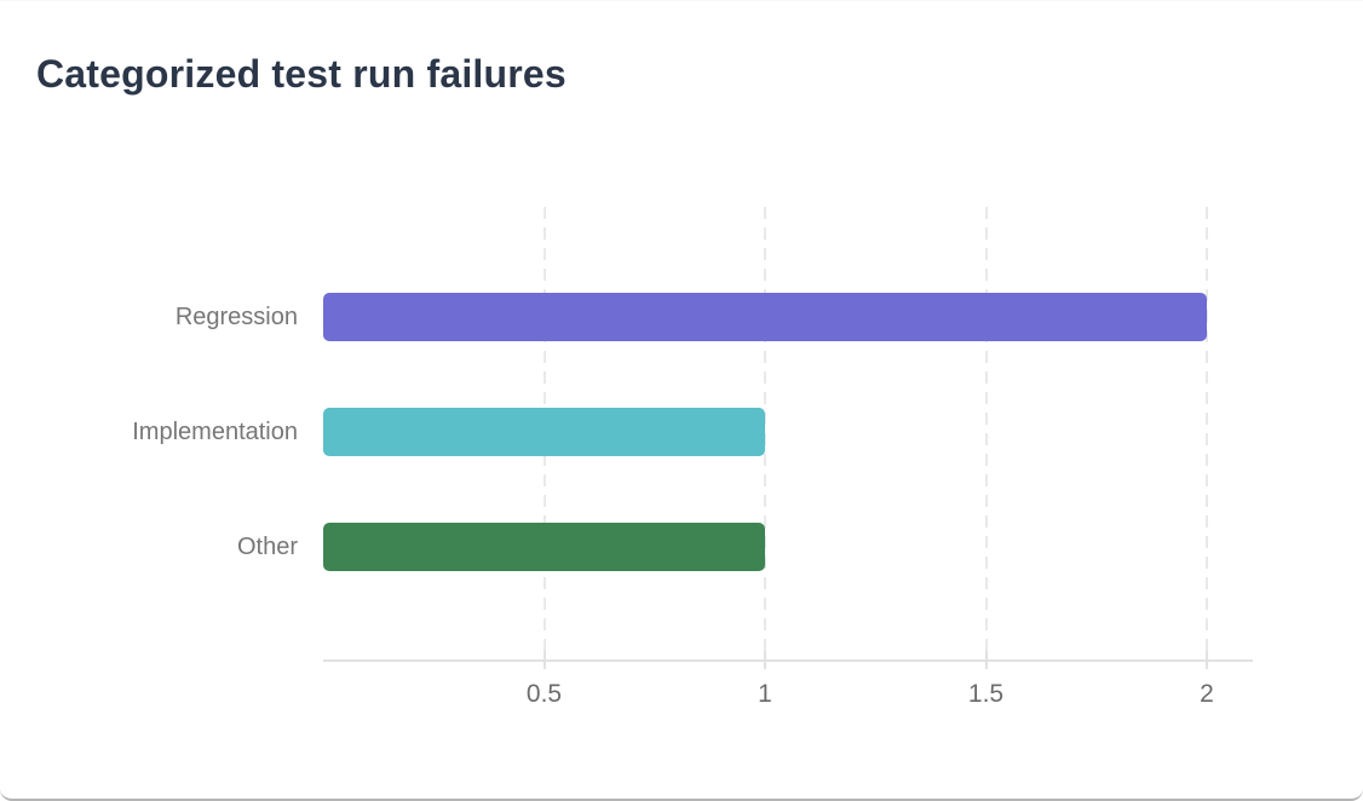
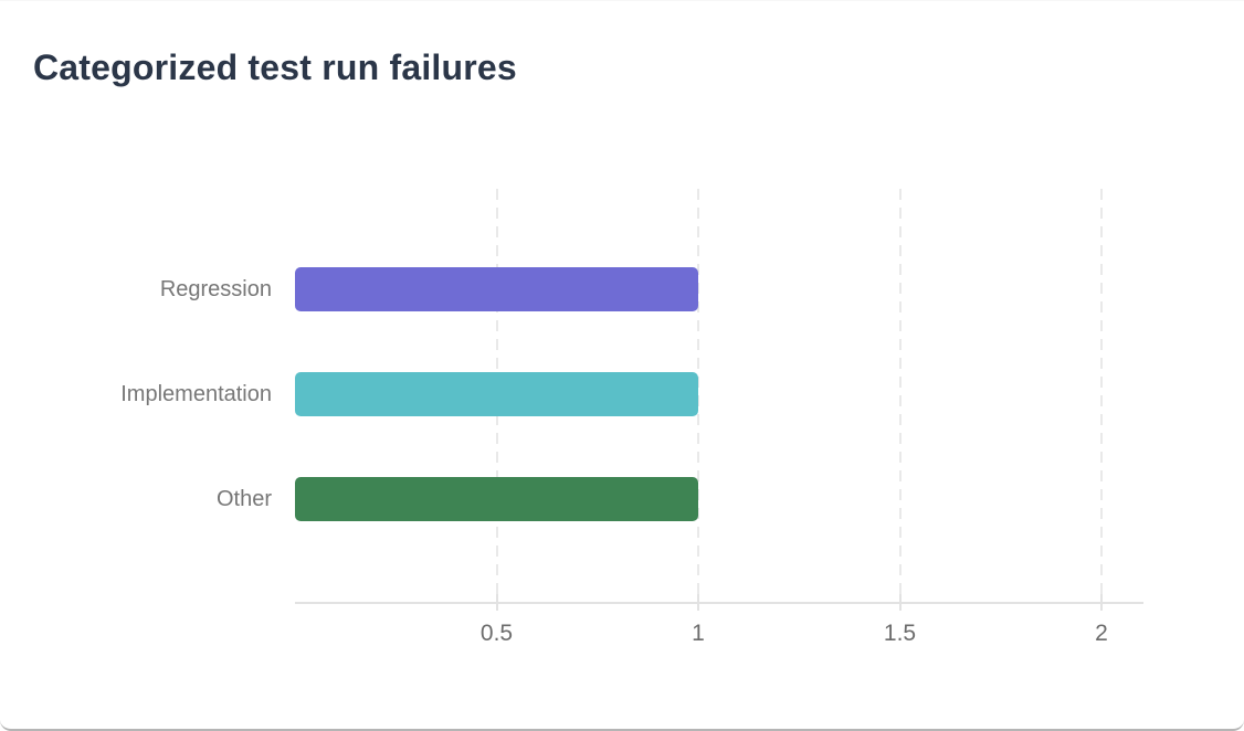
Regression: 2 -> 1
